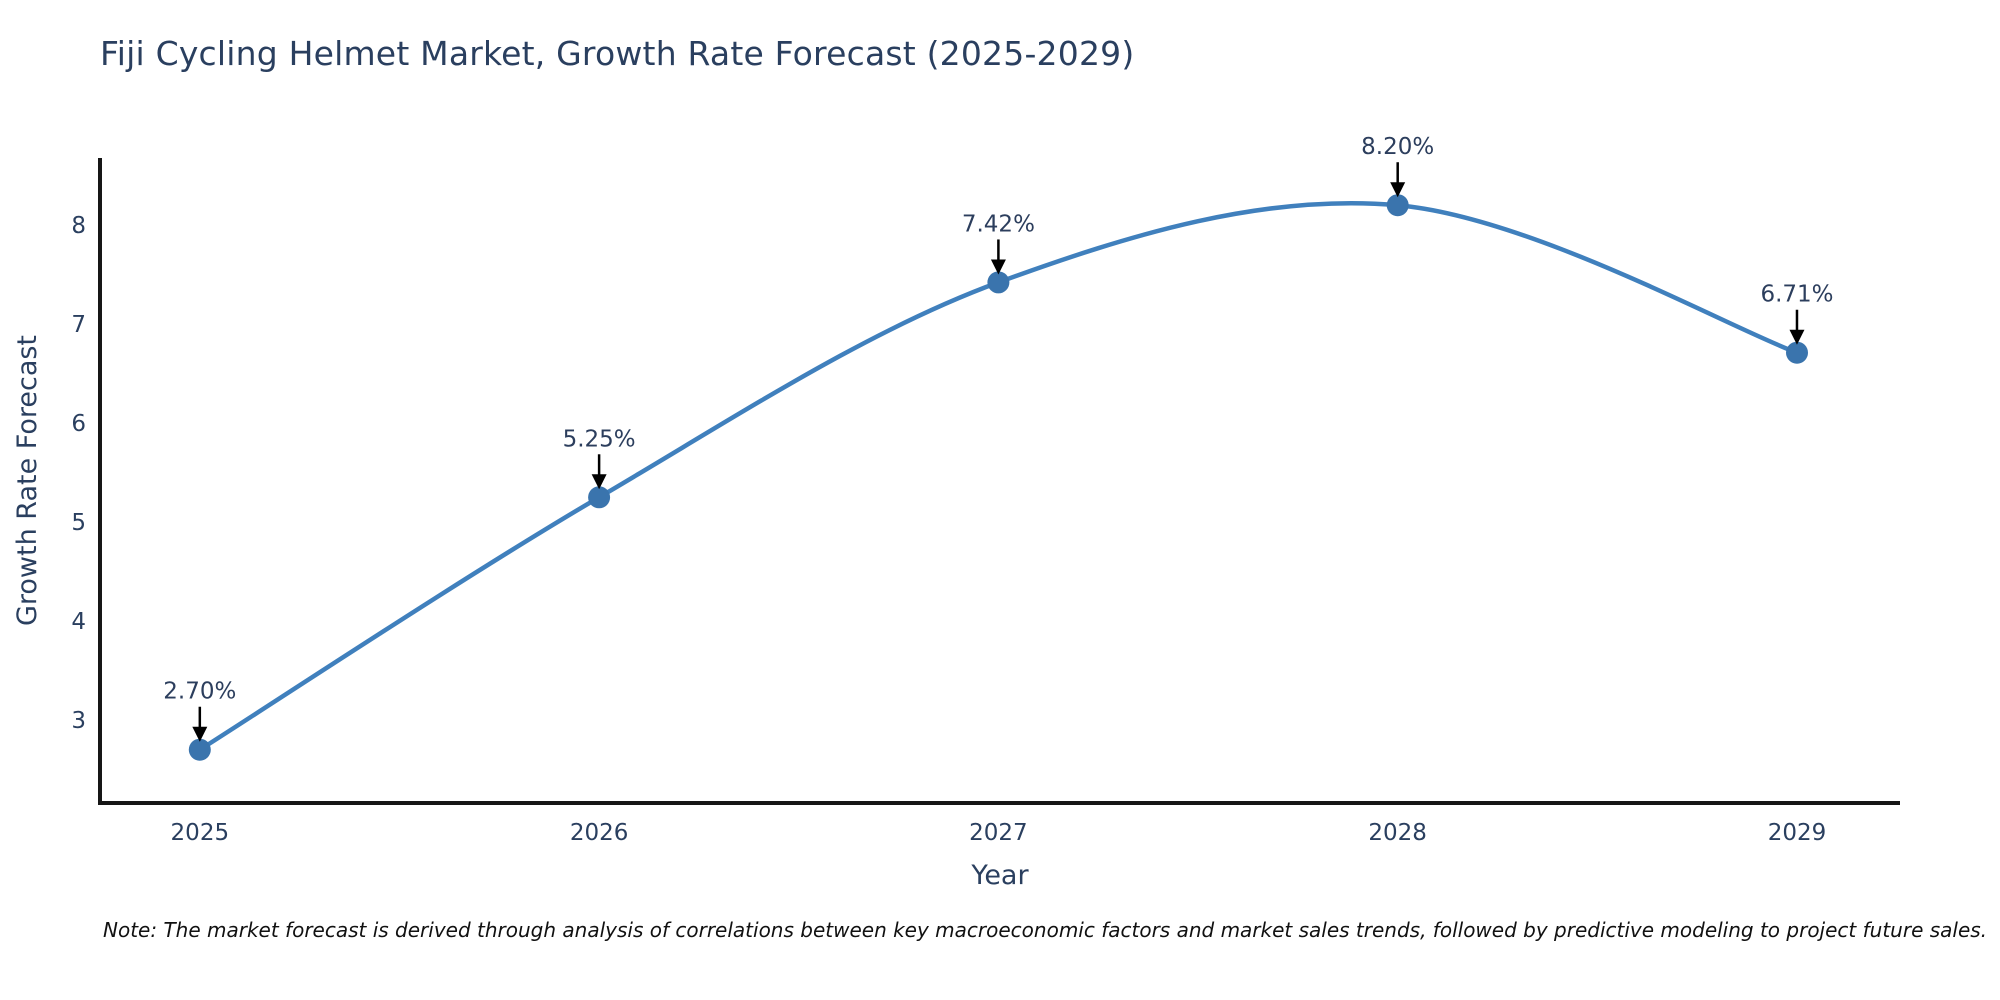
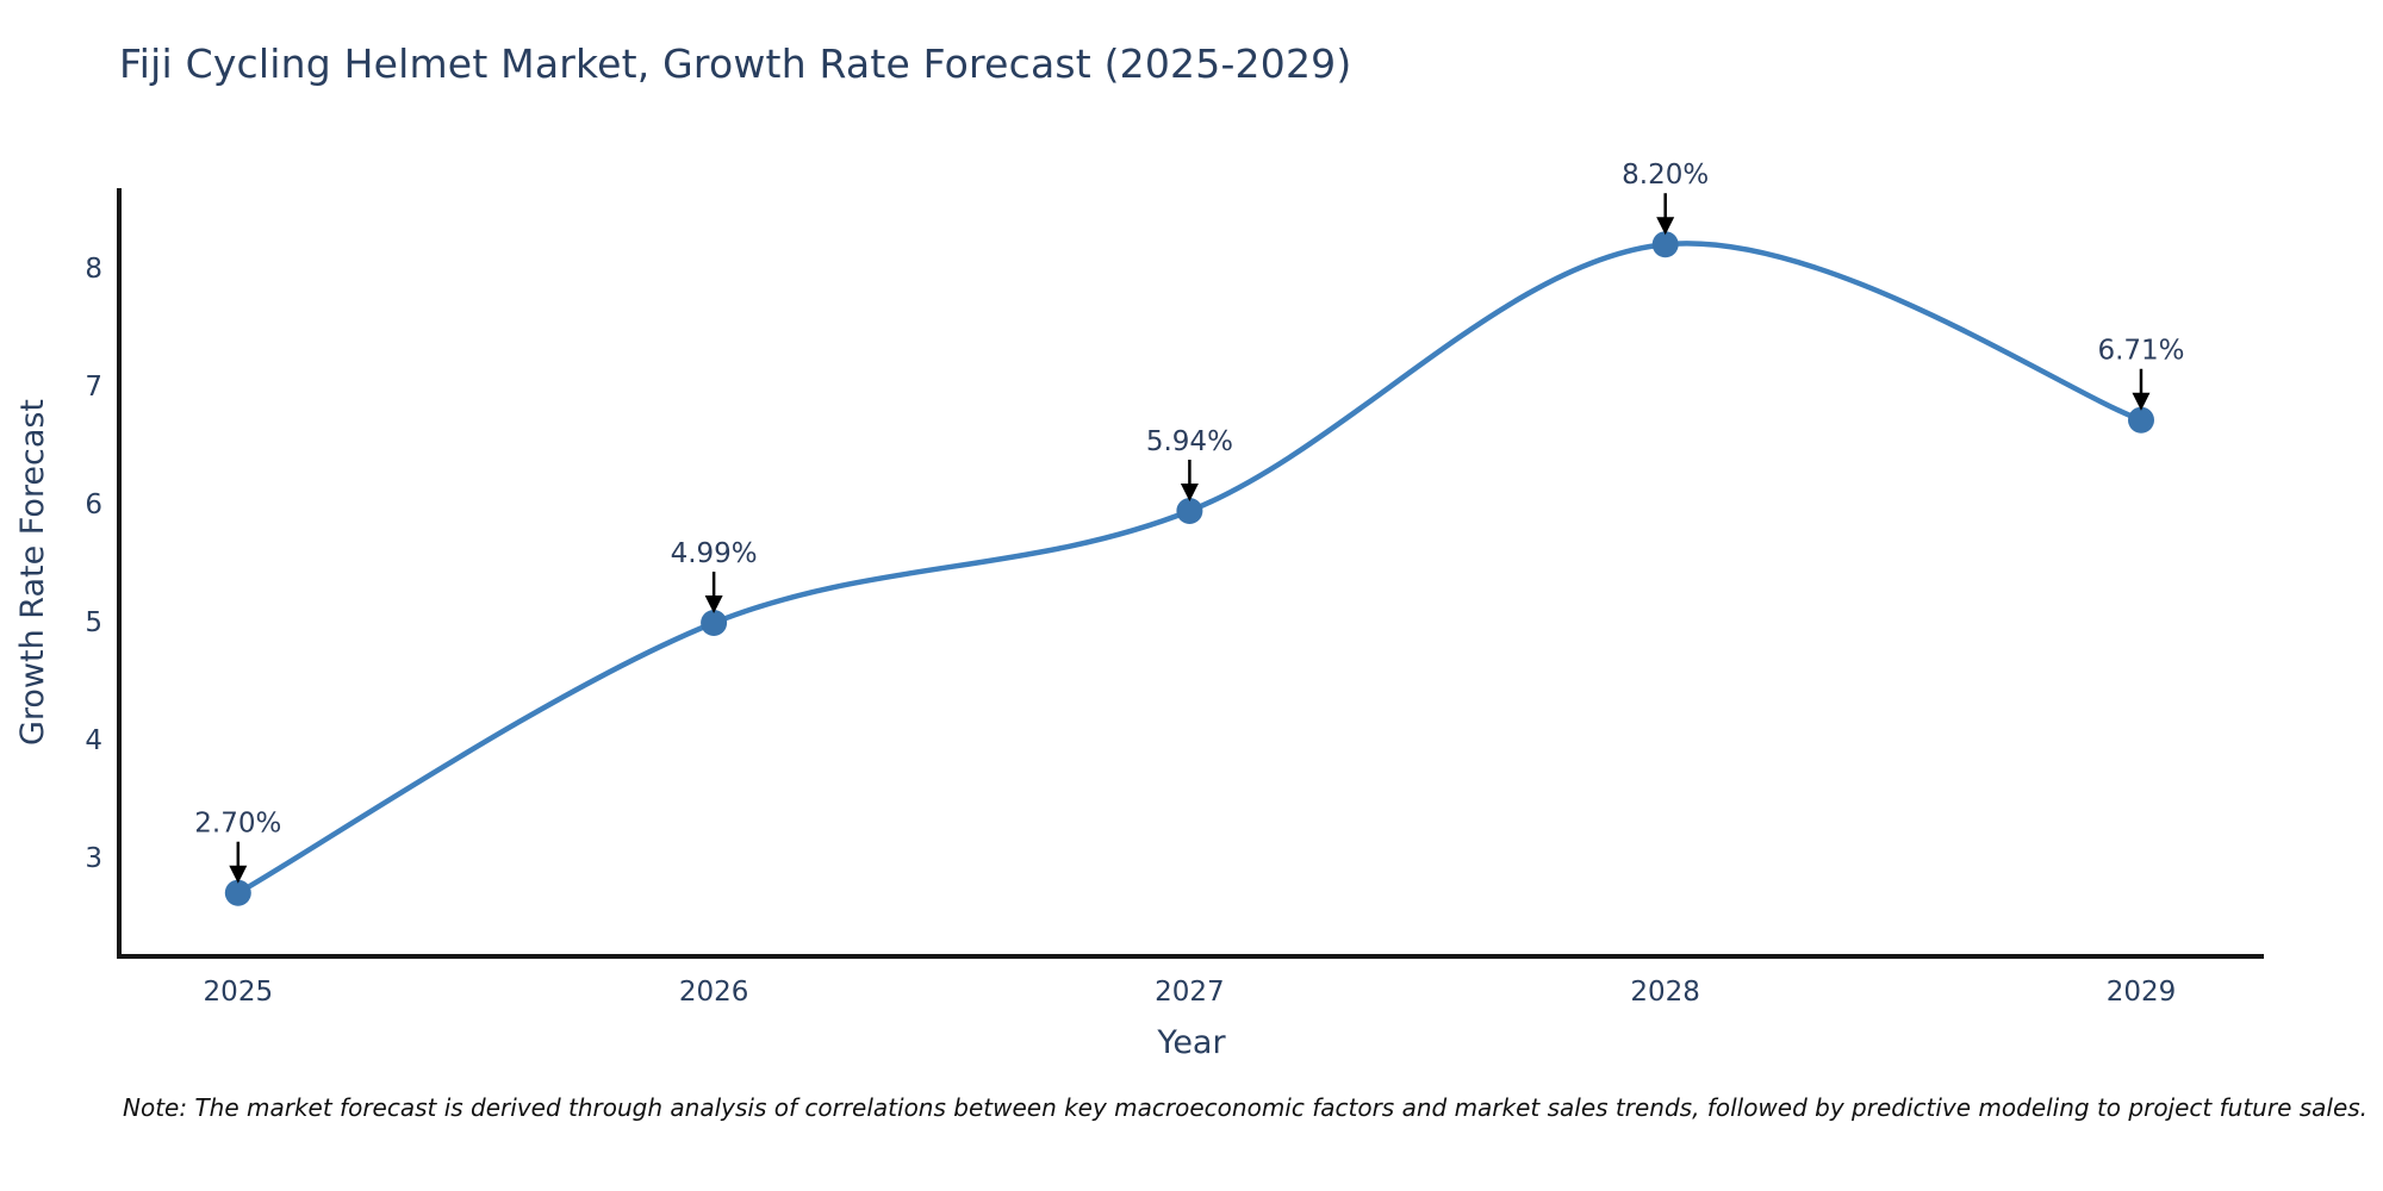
2026: 5.25% -> 4.99%
2027: 7.42% -> 5.94%
